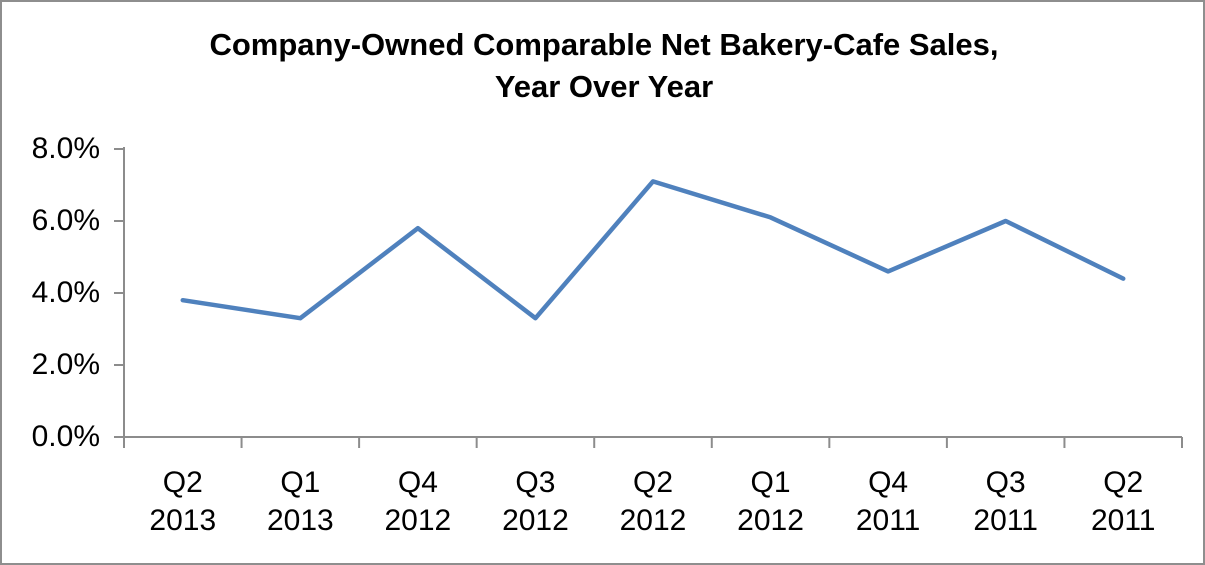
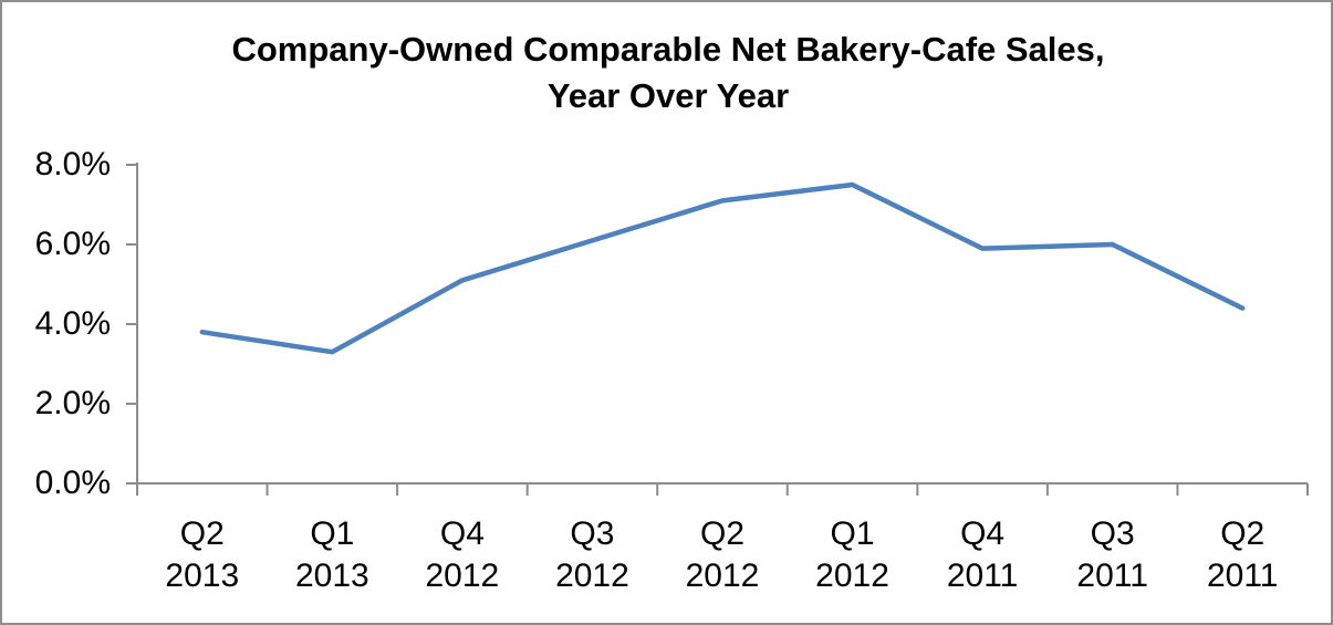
Q4 2012: 5.8% -> 5.1%
Q3 2012: 3.3% -> 6.1%
Q1 2012: 6.1% -> 7.5%
Q4 2011: 4.6% -> 5.9%
